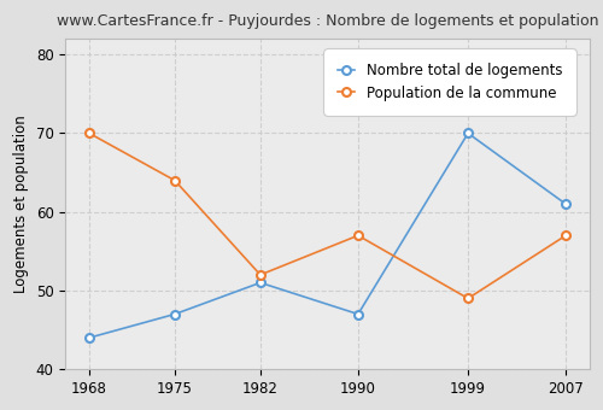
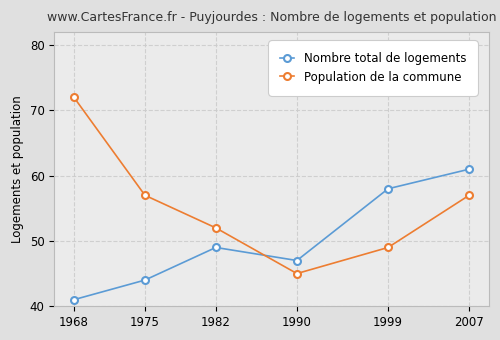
Nombre total de logements/1968: 44 -> 41
Population de la commune/1968: 70 -> 72
Nombre total de logements/1975: 47 -> 44
Population de la commune/1975: 64 -> 57
Nombre total de logements/1982: 51 -> 49
Population de la commune/1990: 57 -> 45
Nombre total de logements/1999: 70 -> 58
